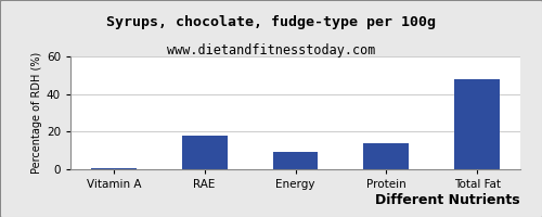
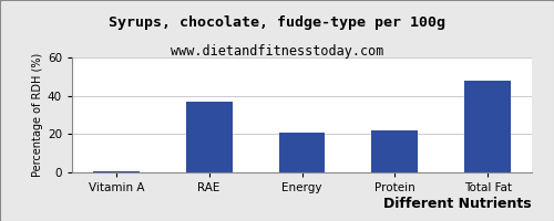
RAE: 18 -> 37
Energy: 9 -> 21
Protein: 14 -> 22
